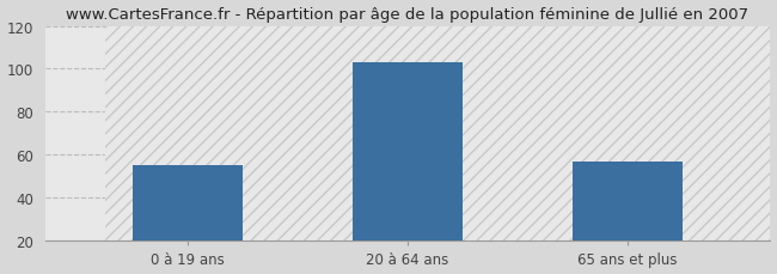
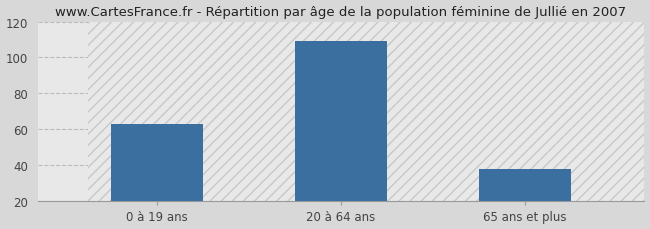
0 à 19 ans: 55 -> 63
20 à 64 ans: 103 -> 109
65 ans et plus: 57 -> 38
